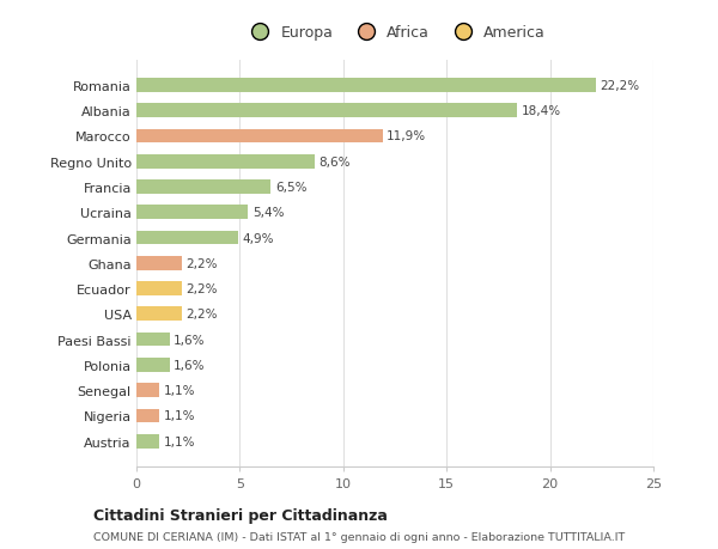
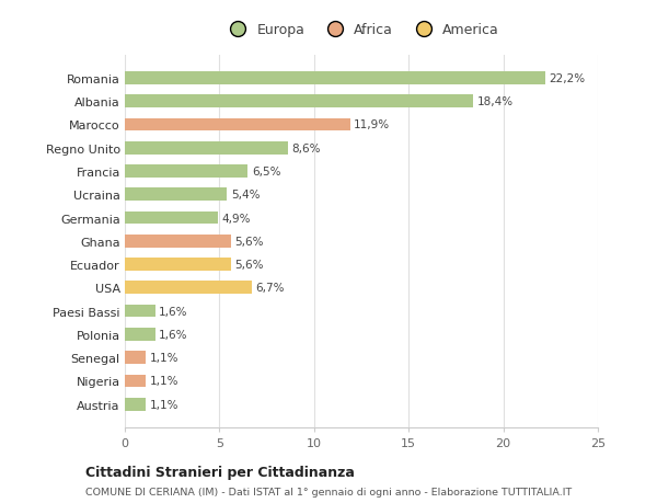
Ghana: 2,2% -> 5,6%
Ecuador: 2,2% -> 5,6%
USA: 2,2% -> 6,7%
